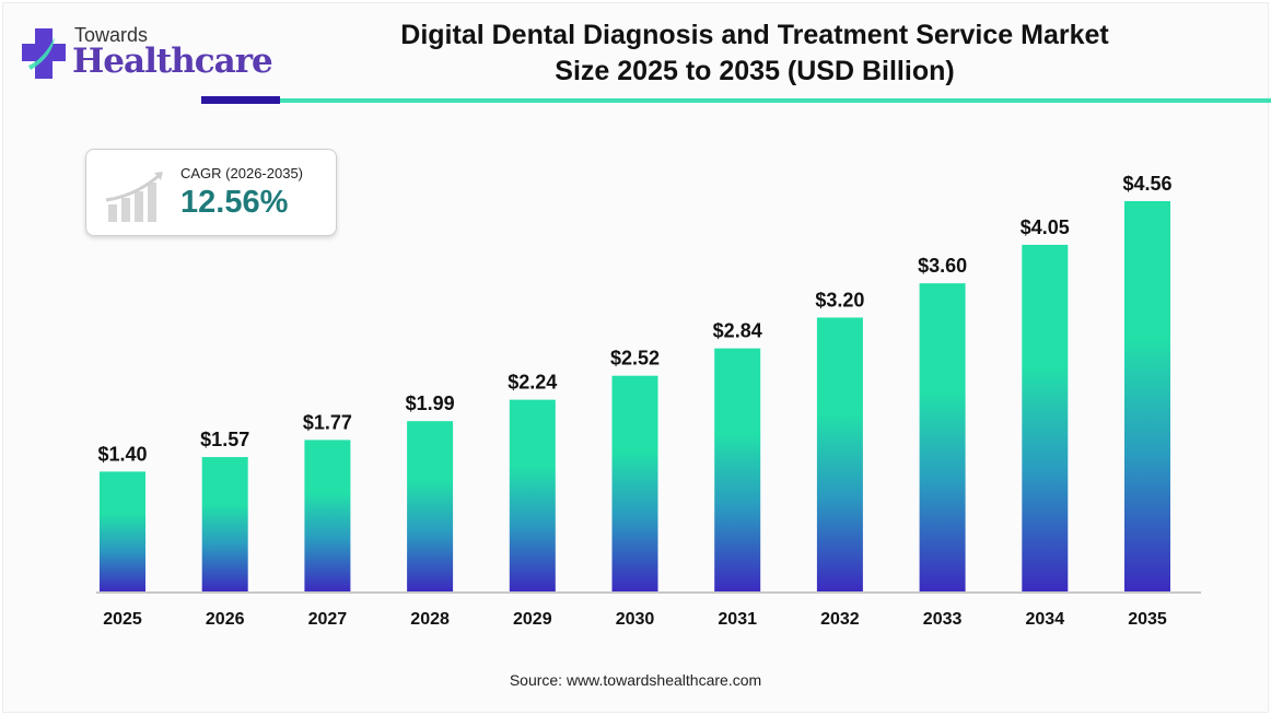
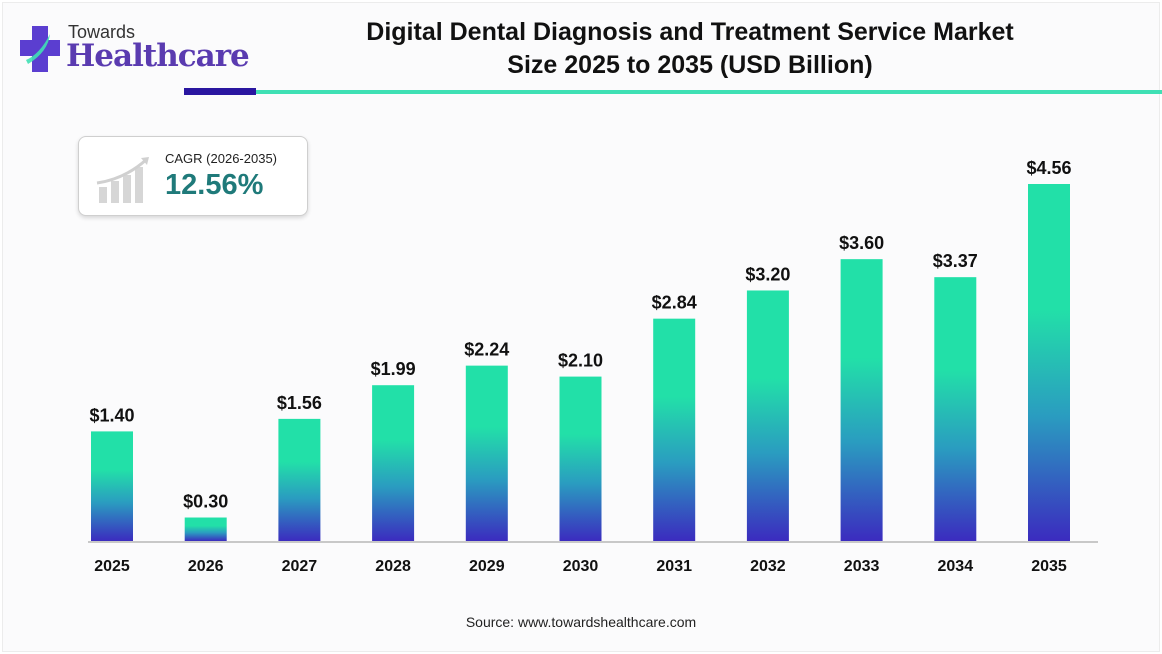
2026: $1.57 -> $0.30
2027: $1.77 -> $1.56
2030: $2.52 -> $2.10
2034: $4.05 -> $3.37
